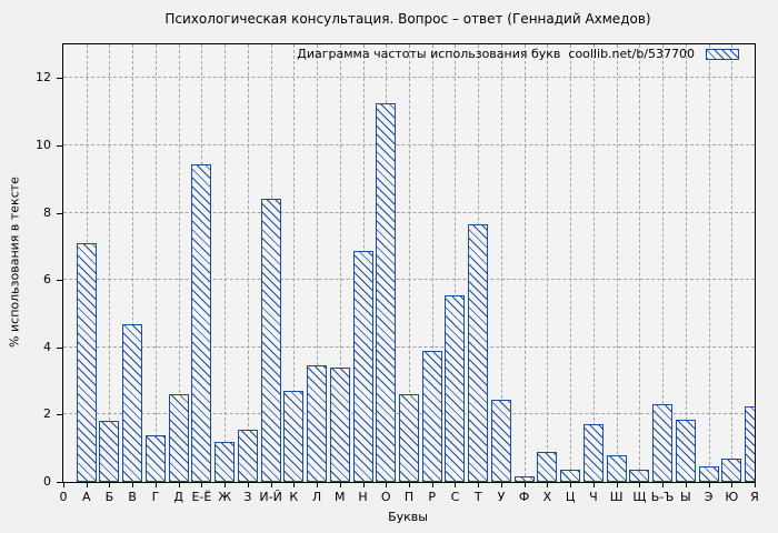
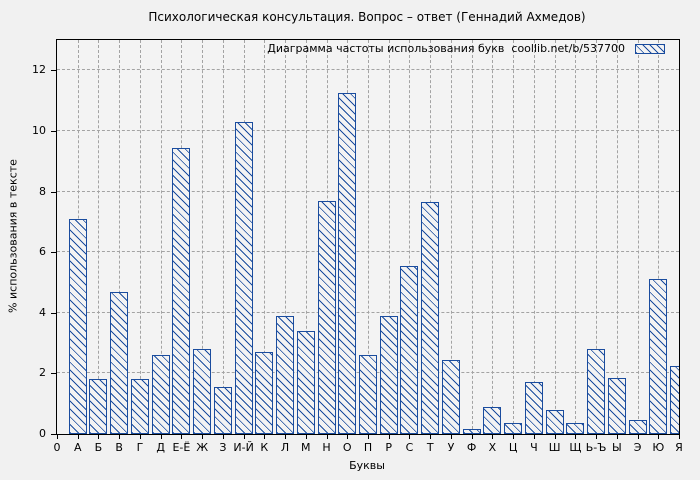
Г: 1.4 -> 1.8
Ж: 1.2 -> 2.8
И-Й: 8.4 -> 10.3
Л: 3.5 -> 3.9
Н: 6.8 -> 7.7
Ь-Ъ: 2.3 -> 2.8
Ю: 0.7 -> 5.1
